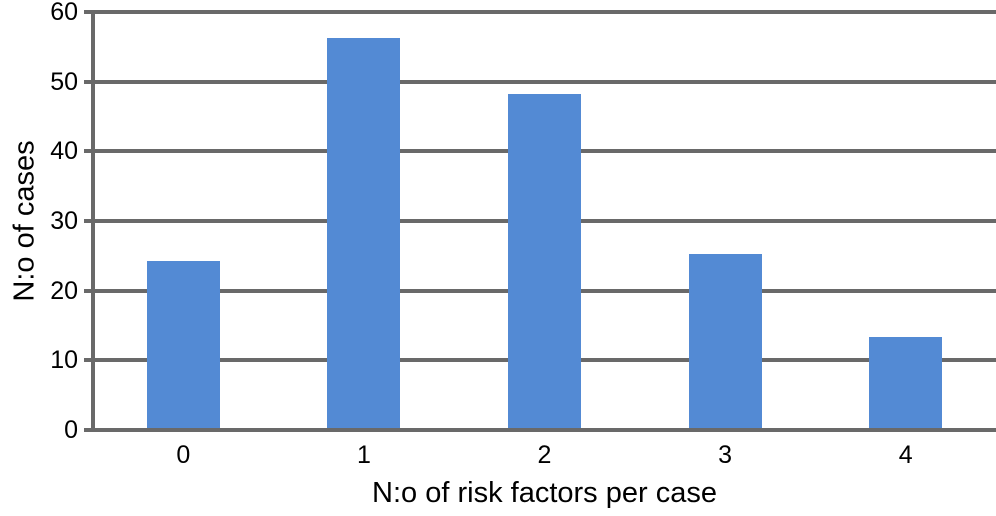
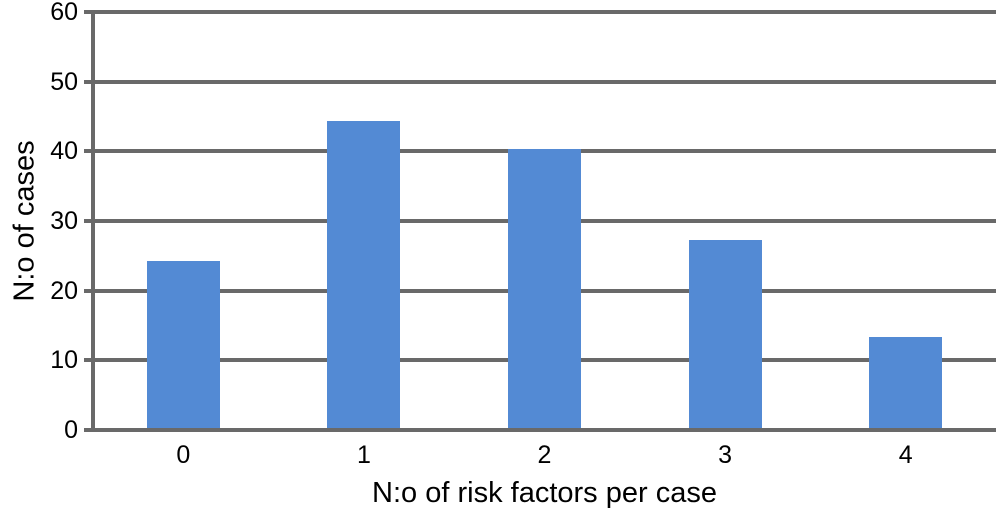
1: 56 -> 44
2: 48 -> 40
3: 25 -> 27
